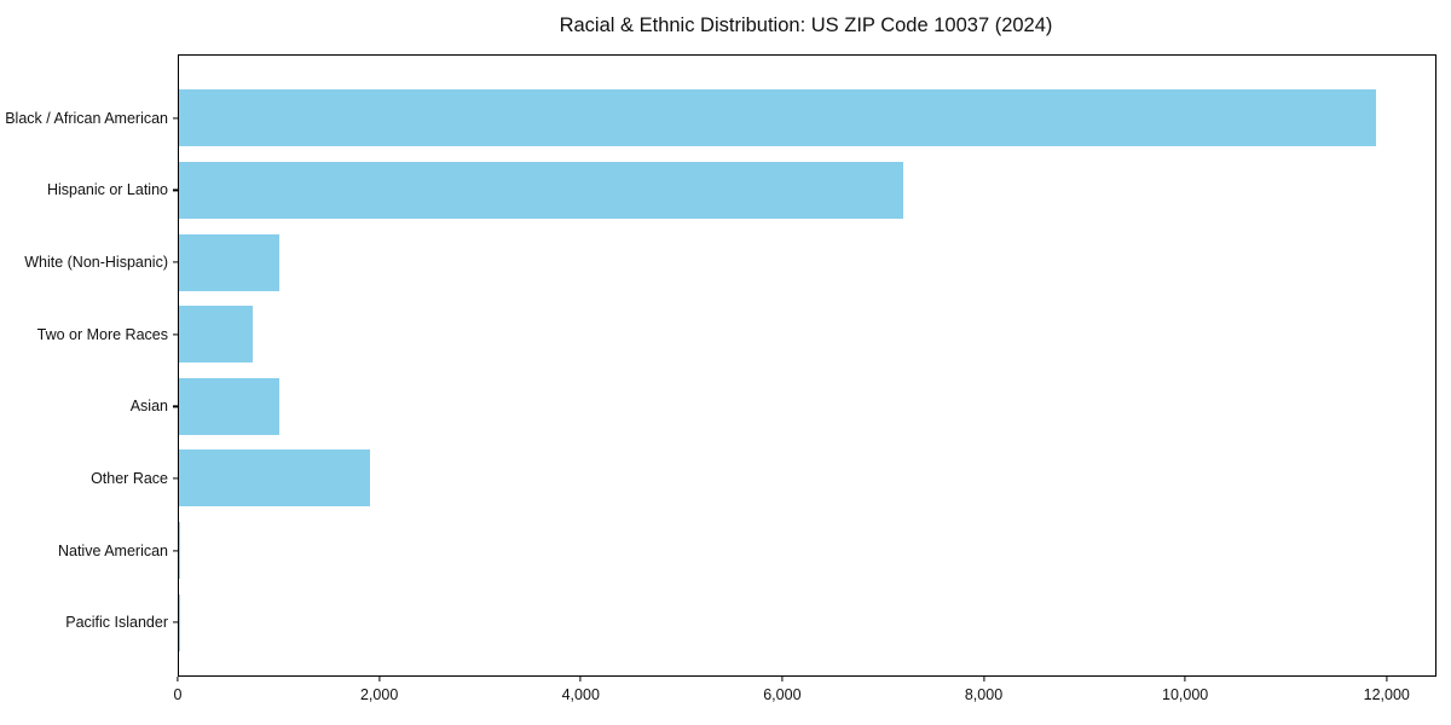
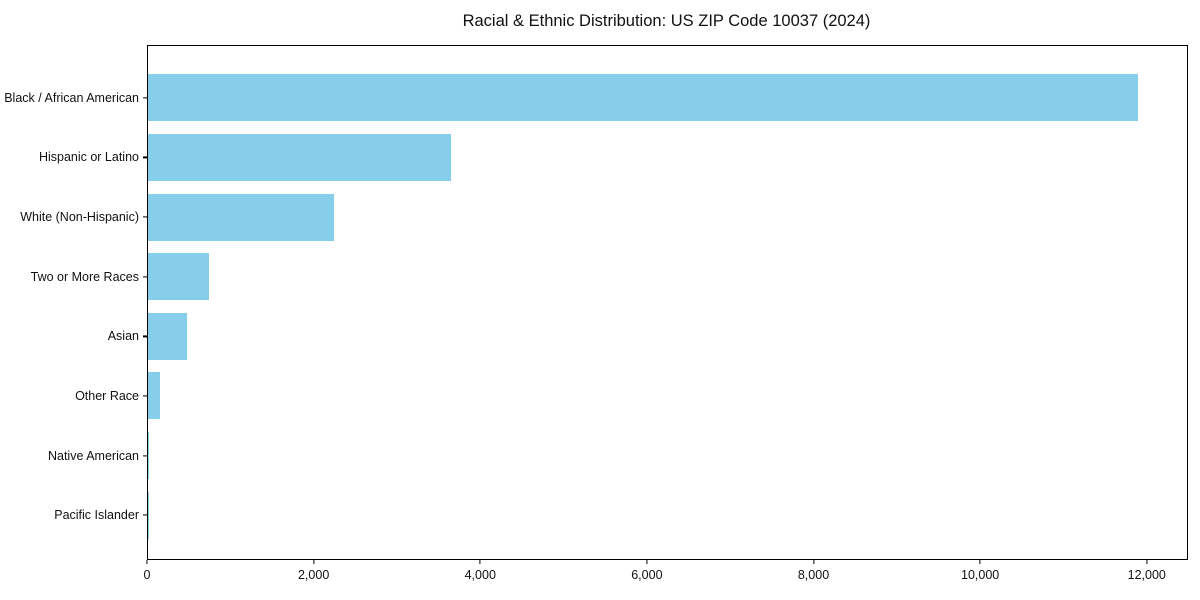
Hispanic or Latino: 7200 -> 3600
White (Non-Hispanic): 1000 -> 2200
Asian: 1000 -> 500
Other Race: 1900 -> 200
